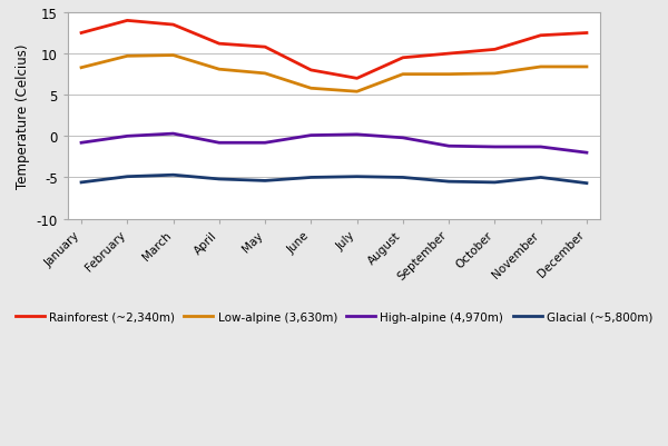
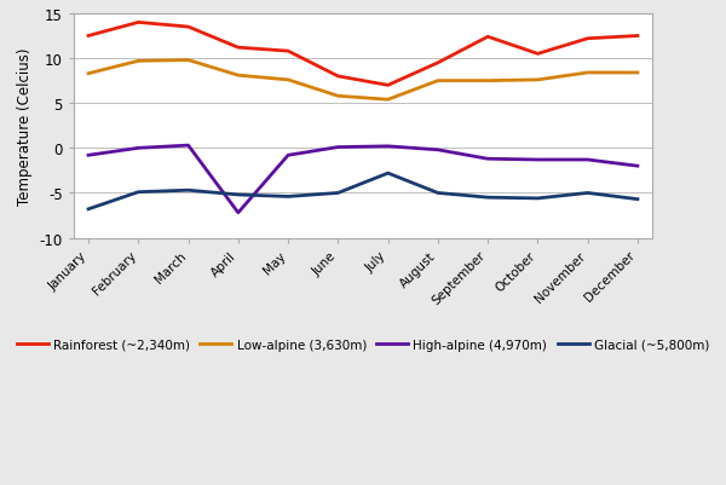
Glacial (~5,800m)/January: -5.6 -> -6.8
High-alpine (4,970m)/April: -0.8 -> -7.2
Glacial (~5,800m)/July: -4.9 -> -2.8
Rainforest (~2,340m)/September: 10.0 -> 12.4
